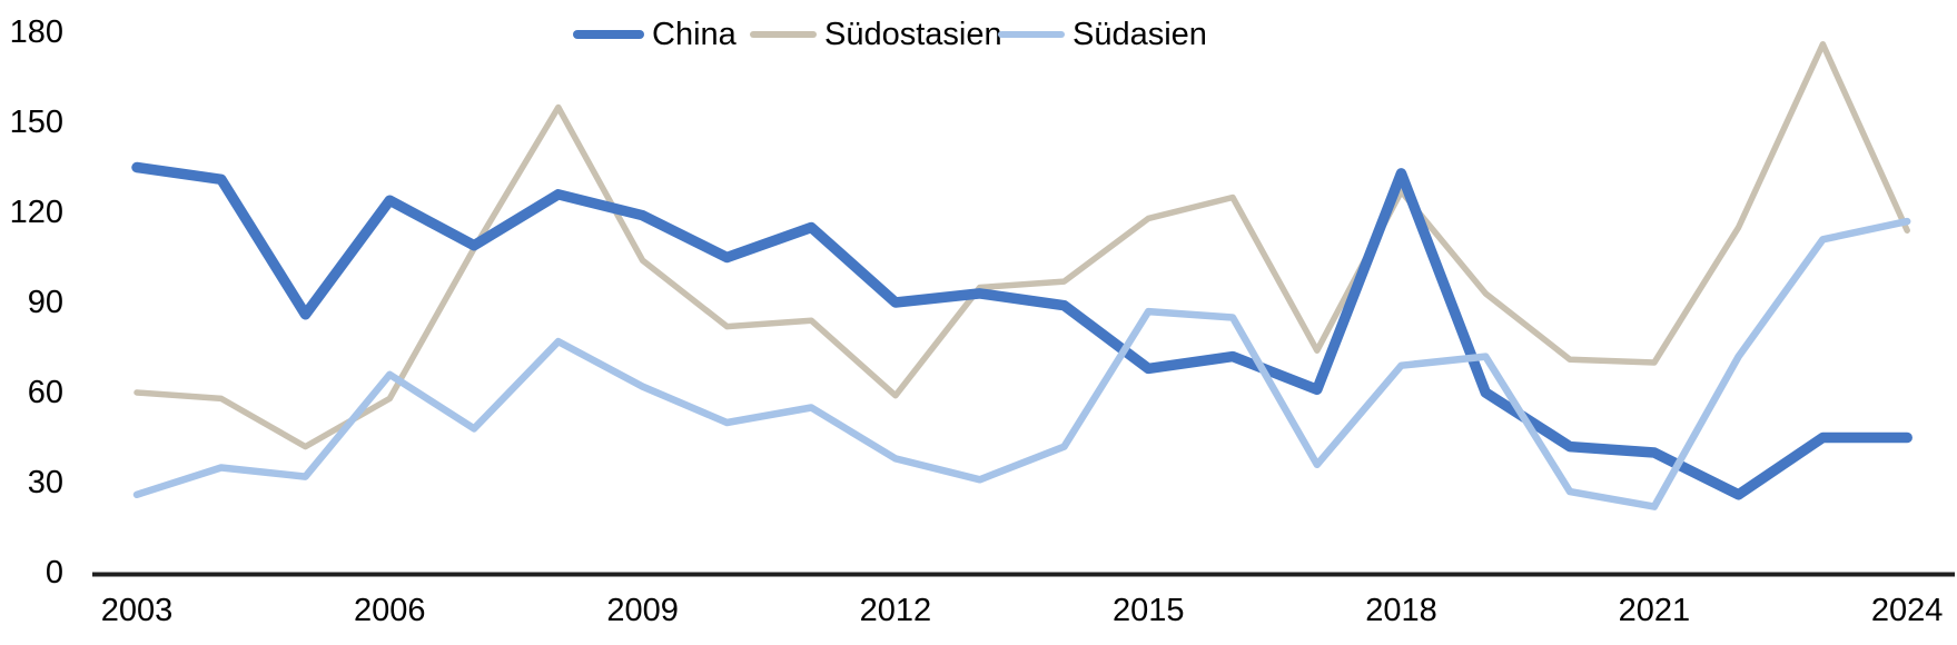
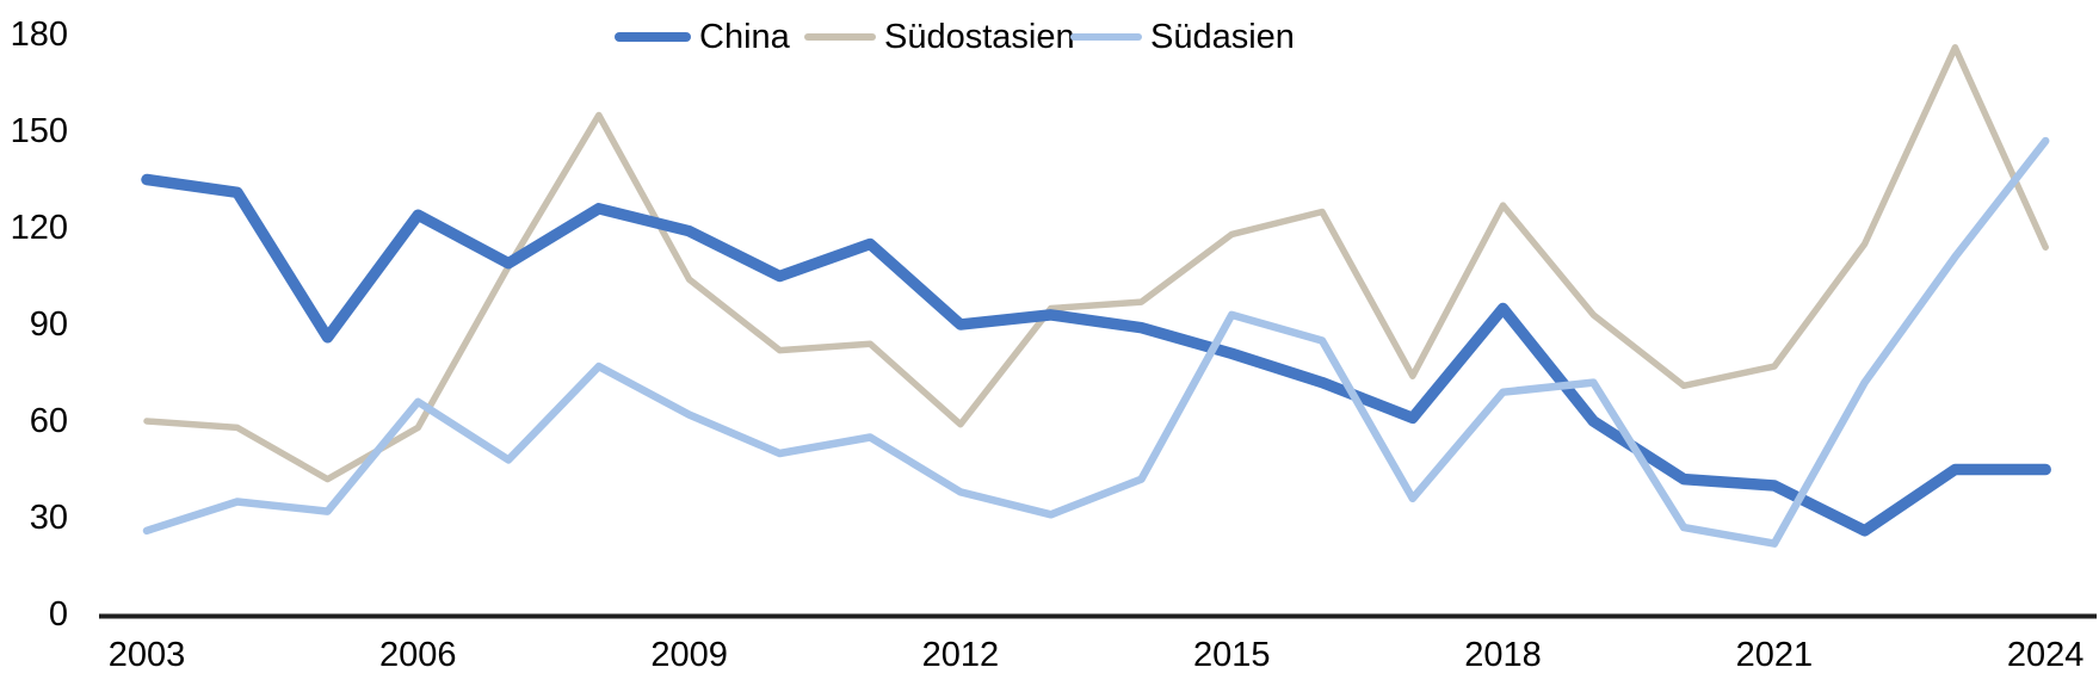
China/2015: 68 -> 81
Südasien/2015: 87 -> 93
China/2018: 133 -> 95
Südostasien/2021: 70 -> 77
Südasien/2024: 117 -> 147
